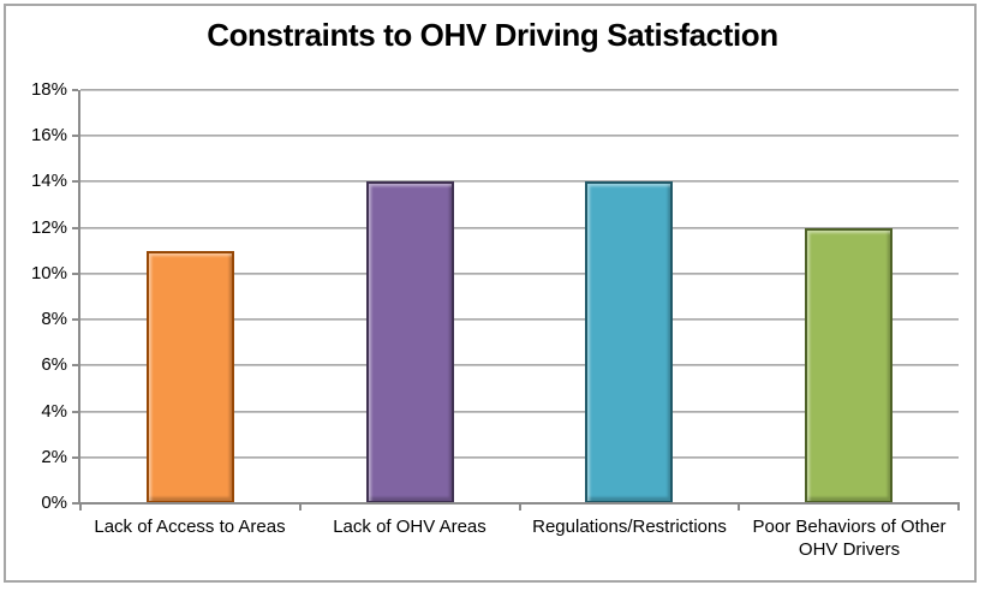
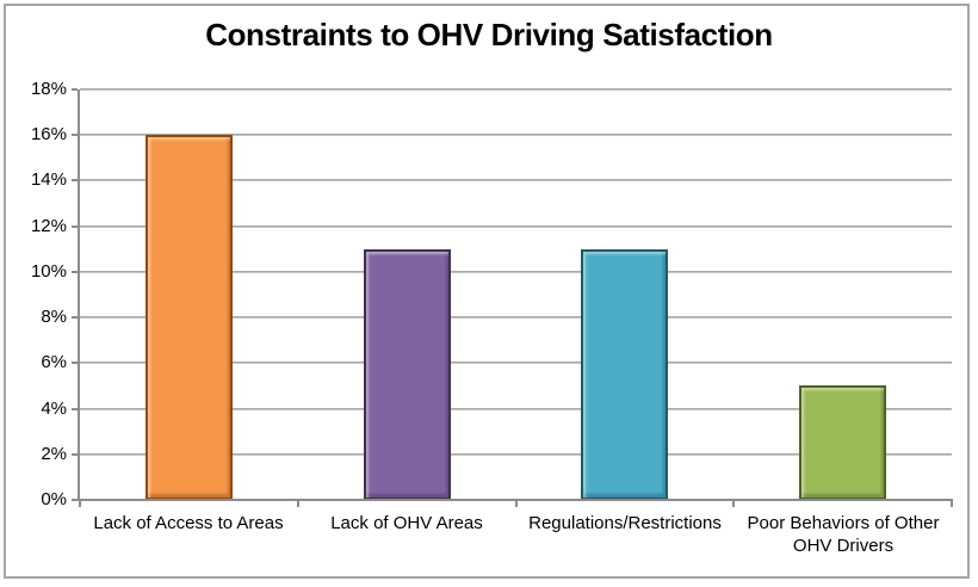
Lack of Access to Areas: 11% -> 16%
Lack of OHV Areas: 14% -> 11%
Regulations/Restrictions: 14% -> 11%
Poor Behaviors of Other OHV Drivers: 12% -> 5%
